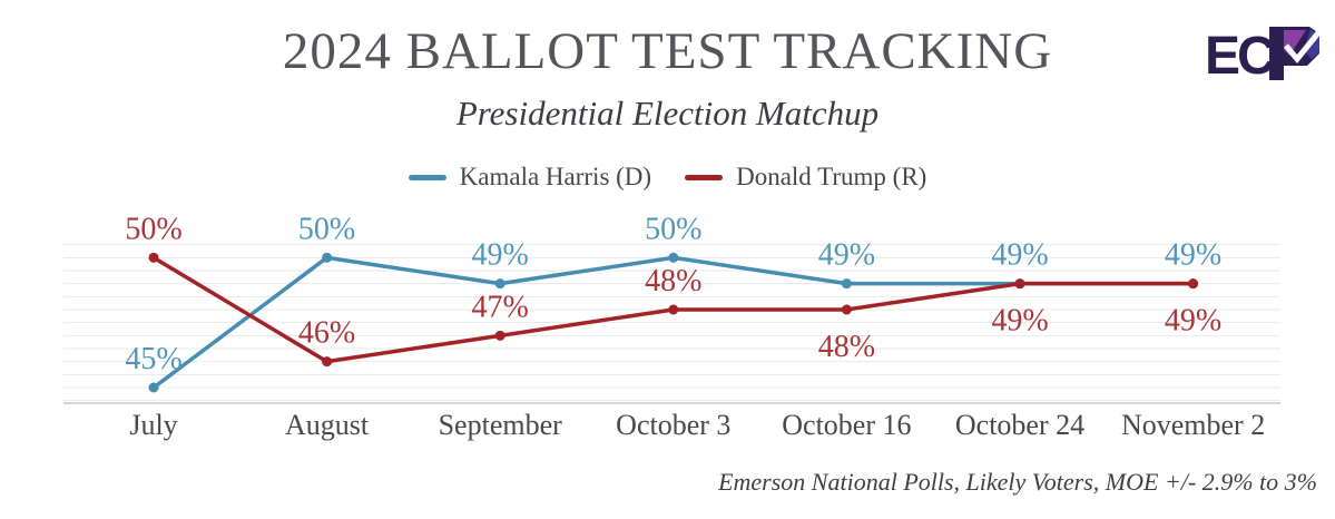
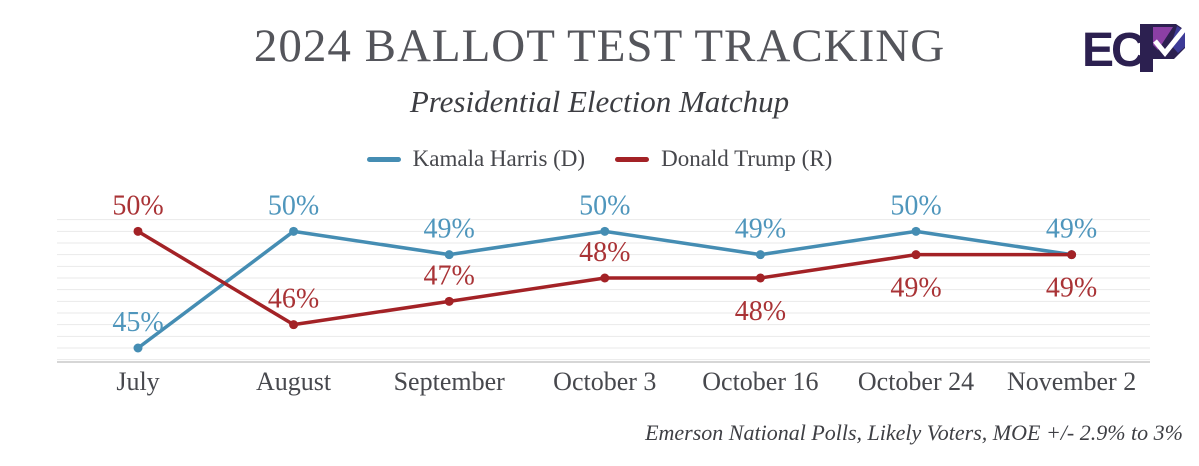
Kamala Harris (D)/October 24: 49% -> 50%
